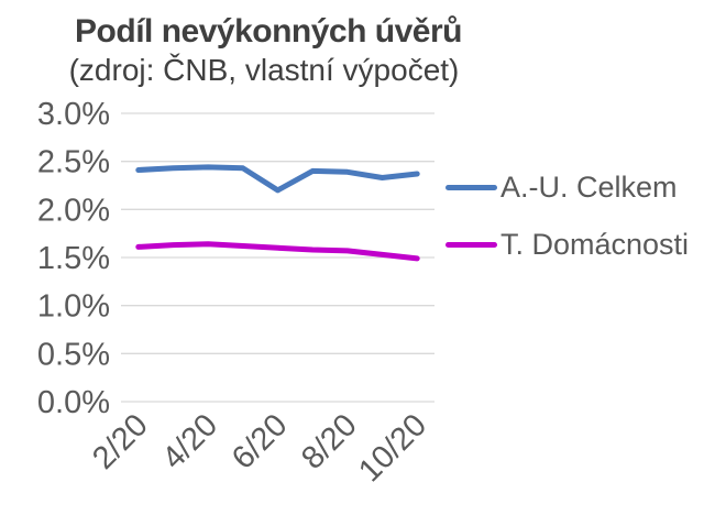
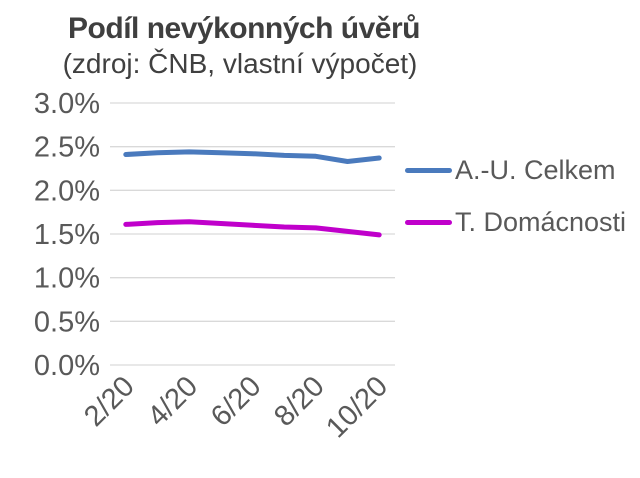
A.-U. Celkem/6/20: 2.2% -> 2.4%
